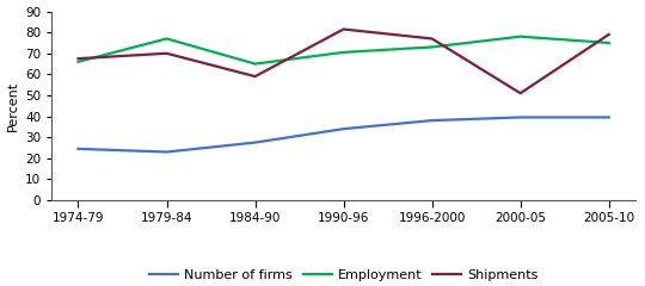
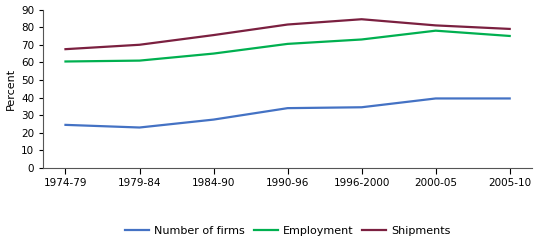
Employment/1974-79: 66 -> 60
Employment/1979-84: 77 -> 61
Shipments/1984-90: 59 -> 76
Number of firms/1996-2000: 38 -> 34
Shipments/1996-2000: 77 -> 84
Shipments/2000-05: 51 -> 81
